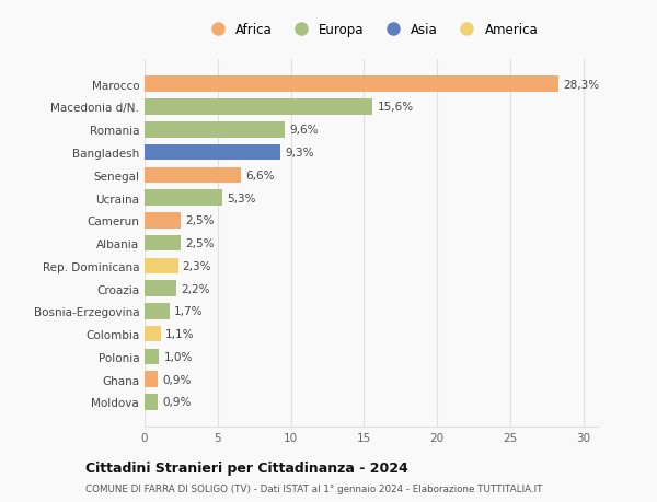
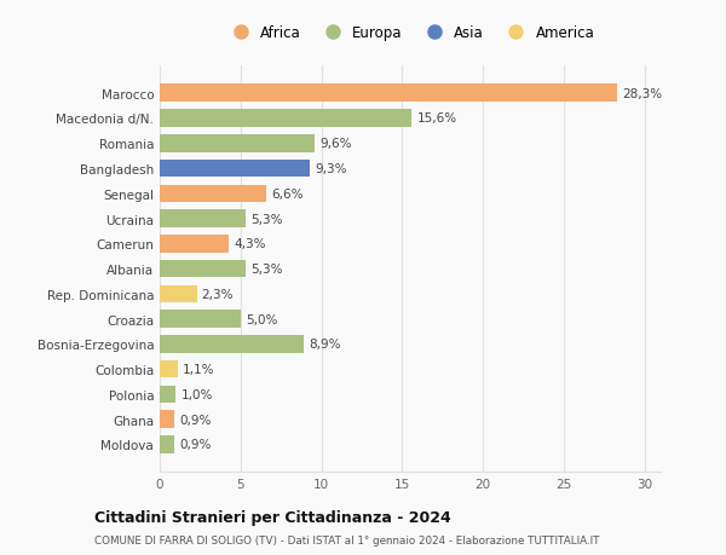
Camerun: 2,5% -> 4,3%
Albania: 2,5% -> 5,3%
Croazia: 2,2% -> 5,0%
Bosnia-Erzegovina: 1,7% -> 8,9%
